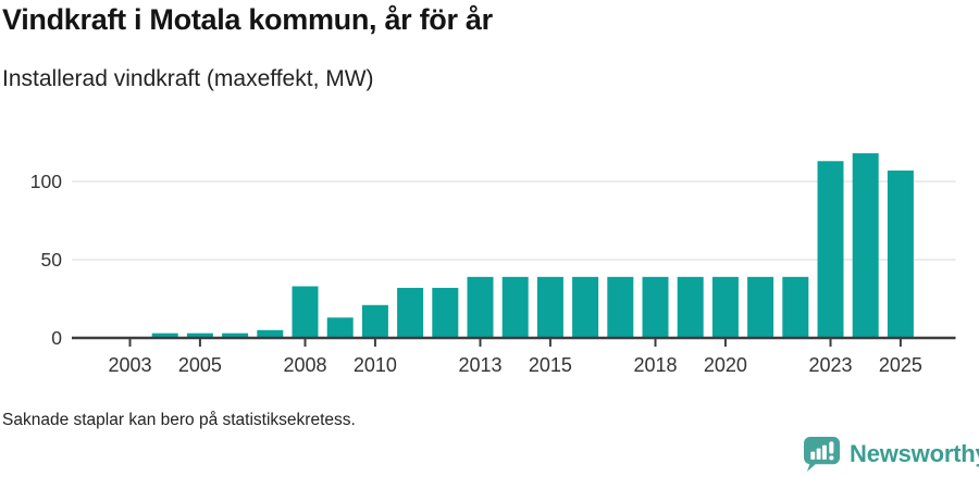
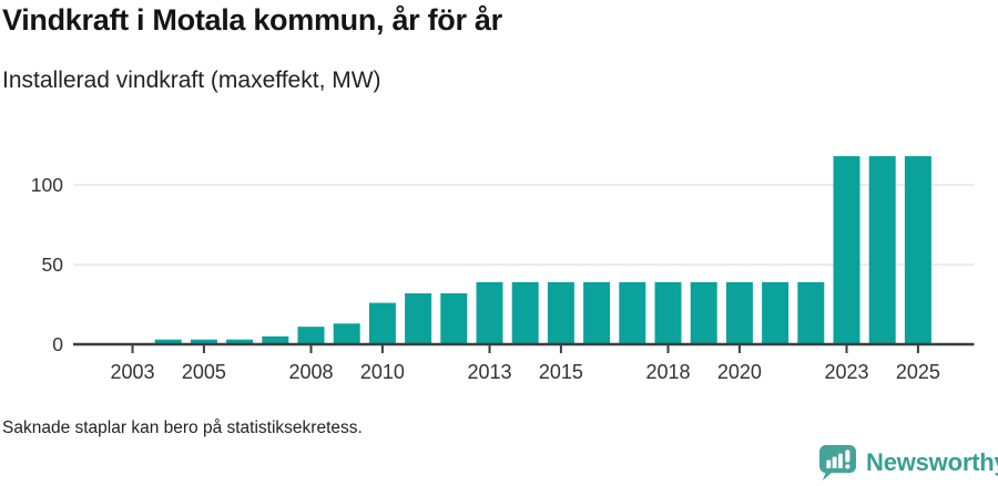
2008: 33 -> 11
2010: 21 -> 26
2023: 113 -> 118
2025: 107 -> 118
